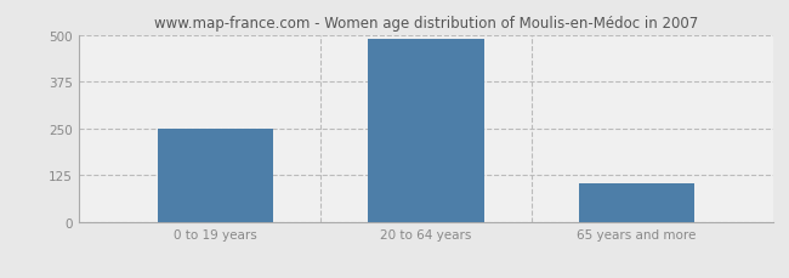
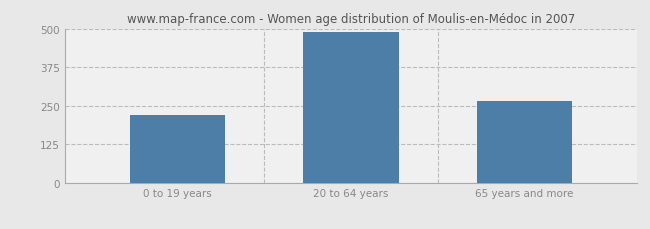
0 to 19 years: 250 -> 220
65 years and more: 105 -> 265
